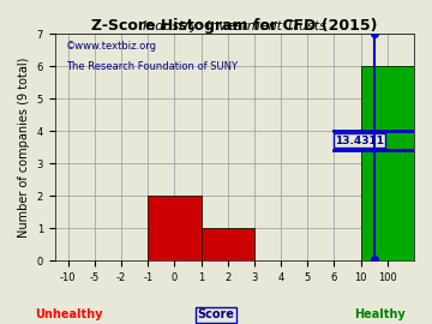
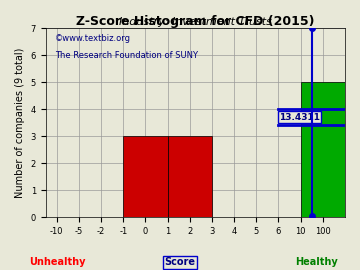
0: 2 -> 3
2: 1 -> 3
100: 6 -> 5
